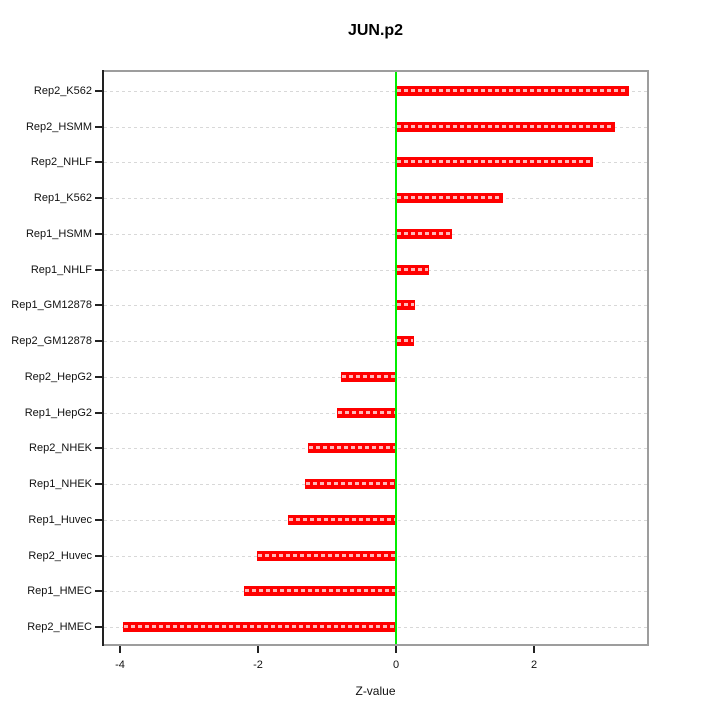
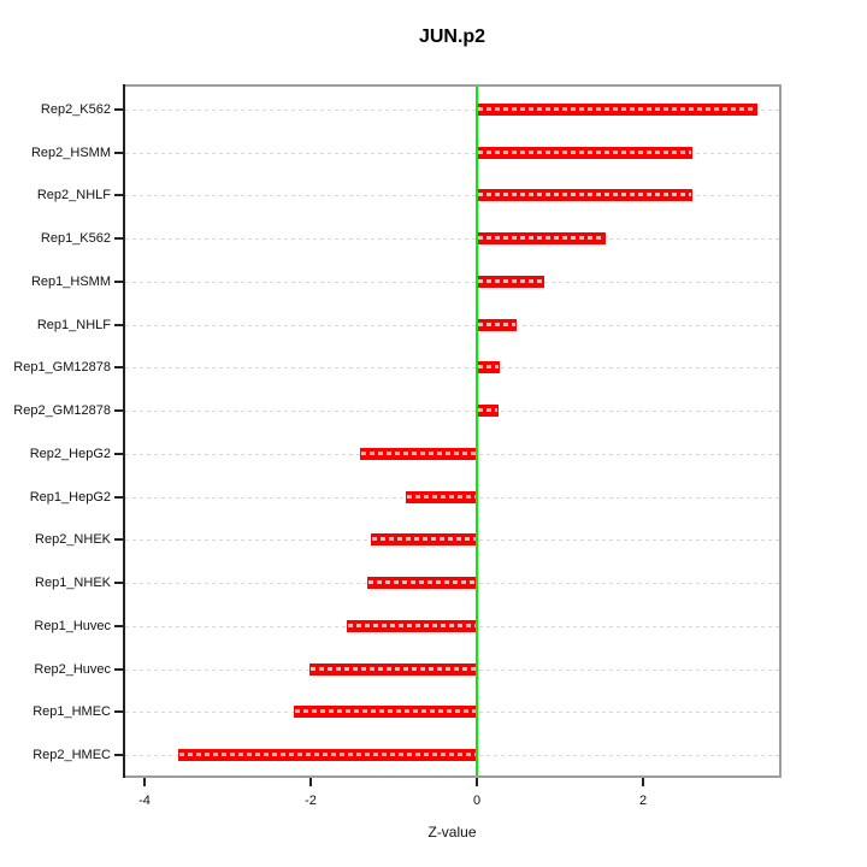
Rep2_HSMM: 3.2 -> 2.6
Rep2_NHLF: 2.9 -> 2.6
Rep2_HepG2: -0.8 -> -1.4
Rep2_HMEC: -4.0 -> -3.6
